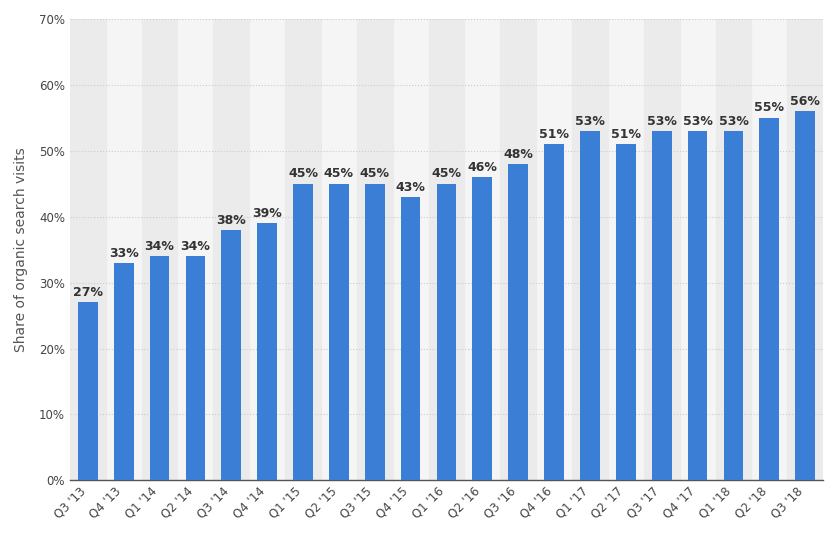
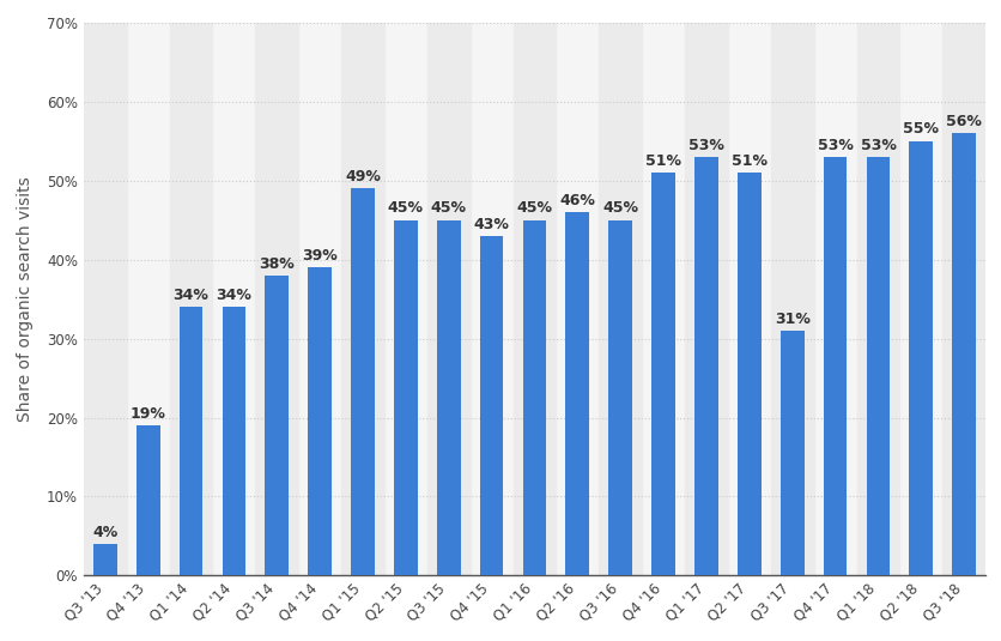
Q3 '13: 27% -> 4%
Q4 '13: 33% -> 19%
Q1 '15: 45% -> 49%
Q3 '16: 48% -> 45%
Q3 '17: 53% -> 31%
